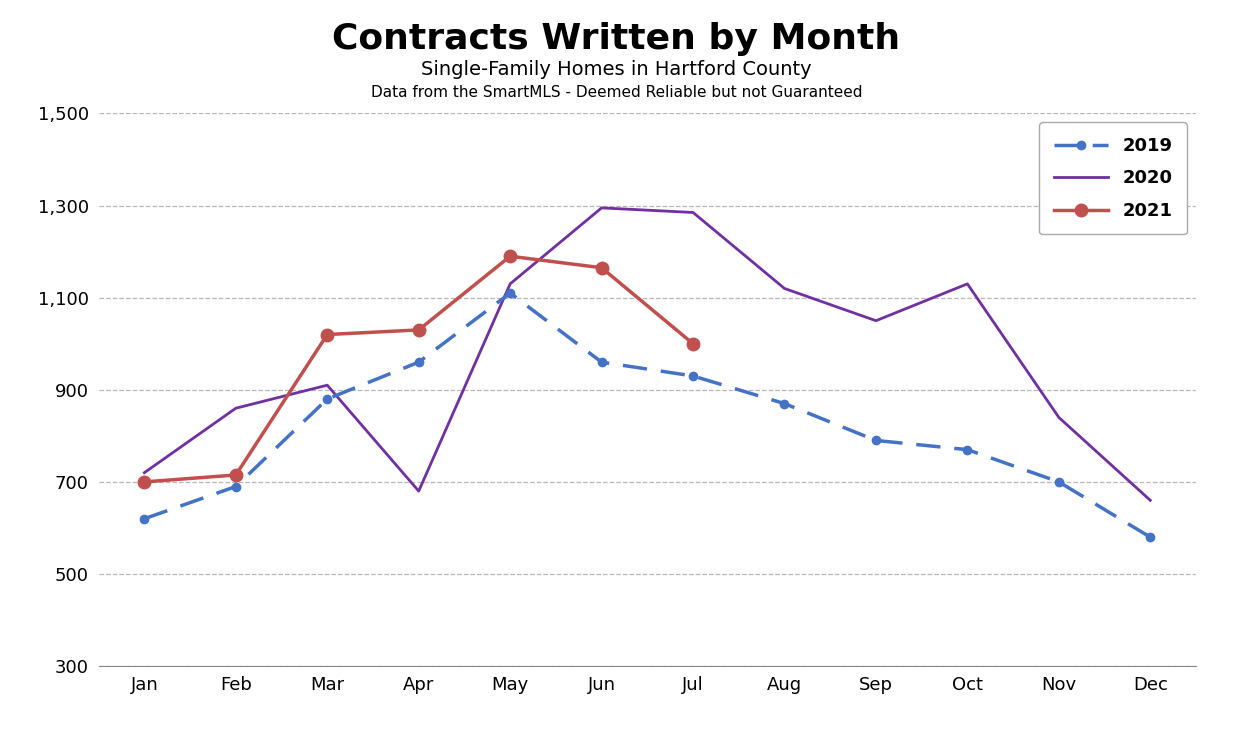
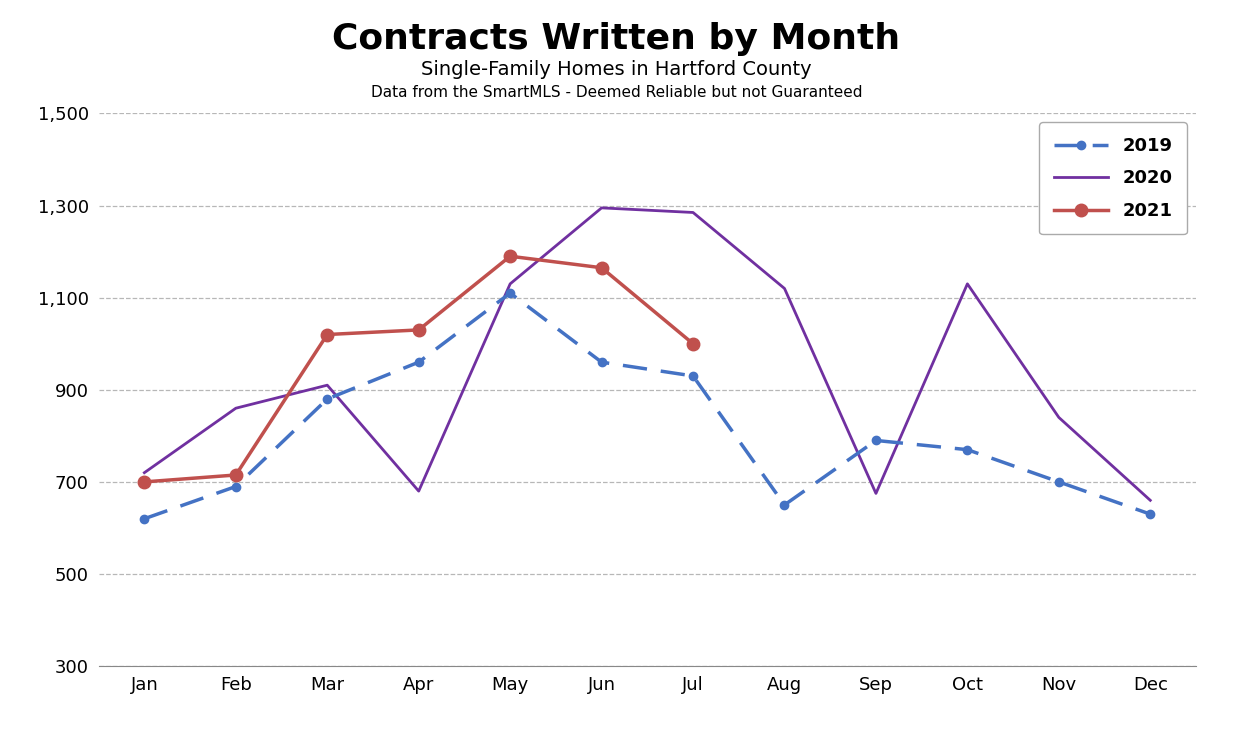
2019/Aug: 870 -> 650
2020/Sep: 1,050 -> 675
2019/Dec: 580 -> 630
